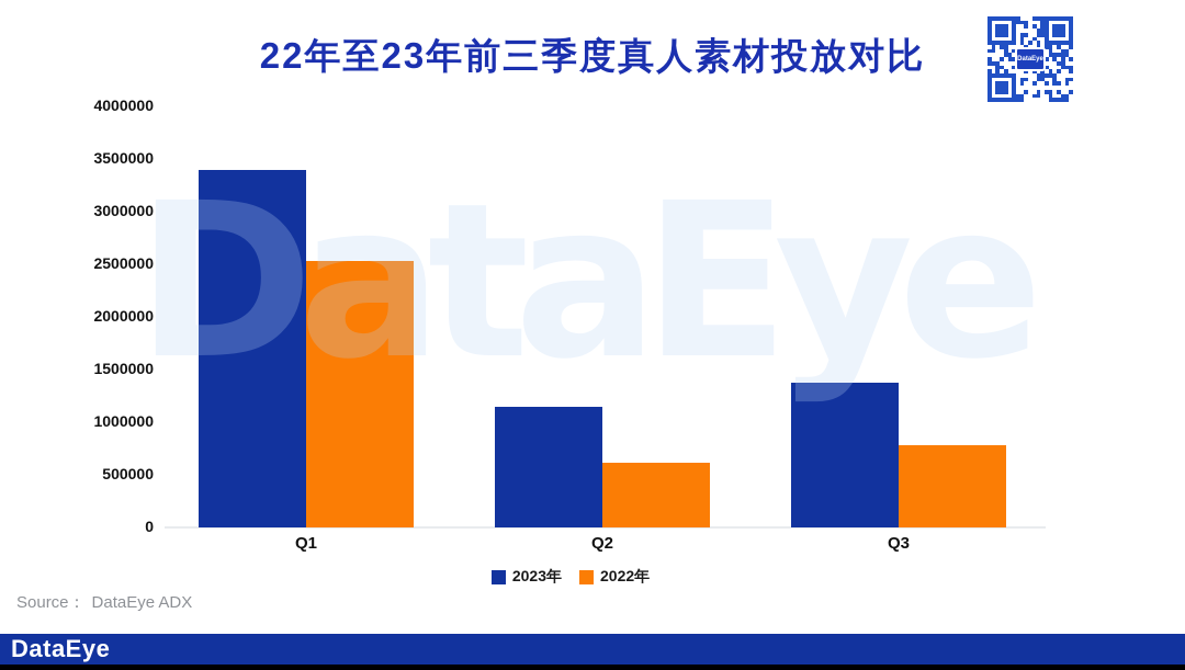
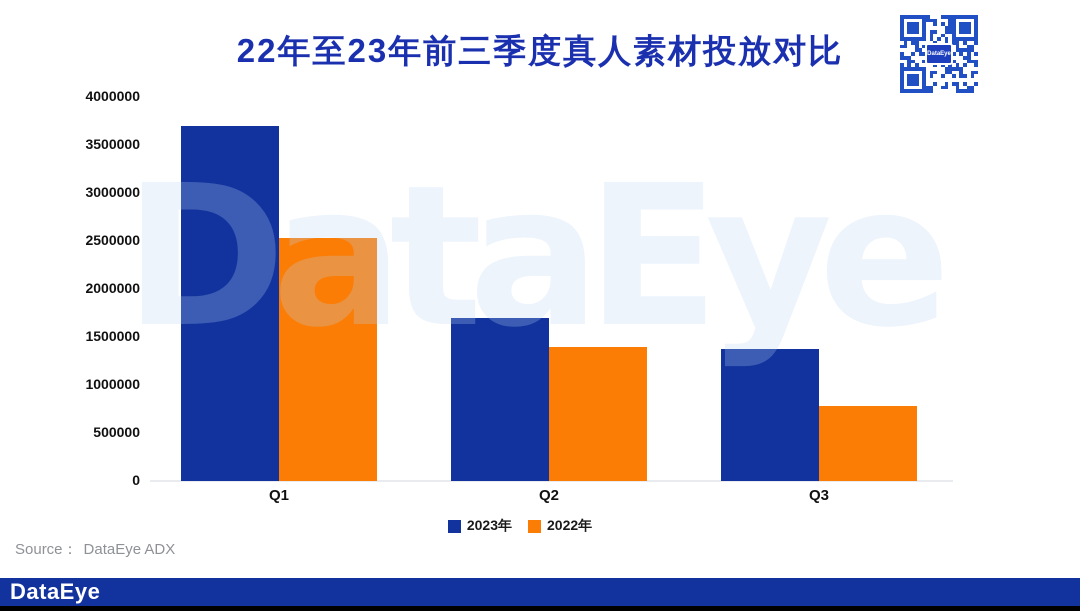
2023年/Q1: 3400000 -> 3700000
2023年/Q2: 1200000 -> 1700000
2022年/Q2: 600000 -> 1400000
